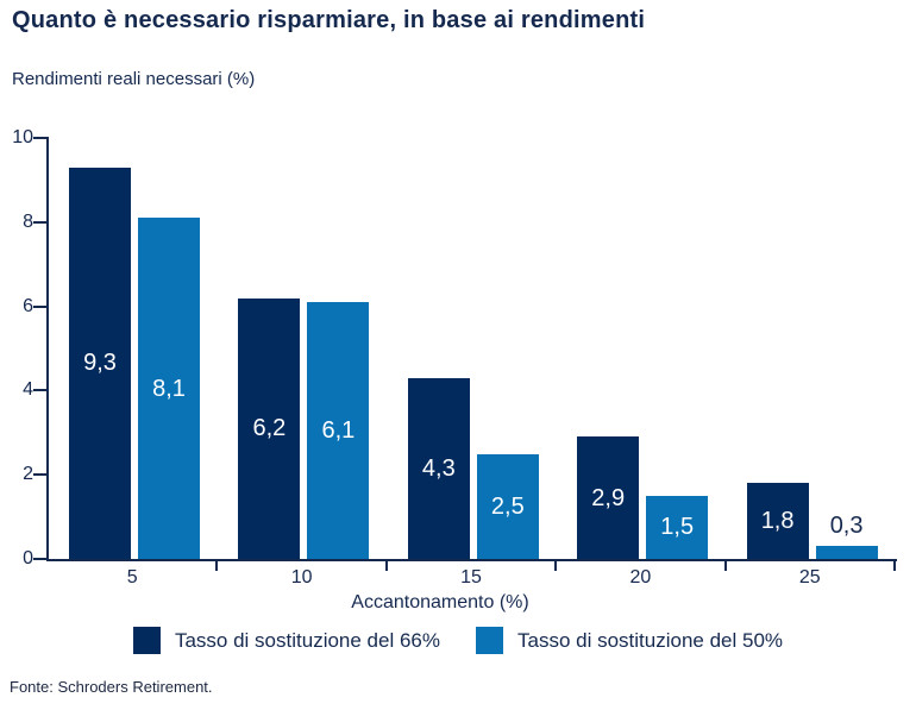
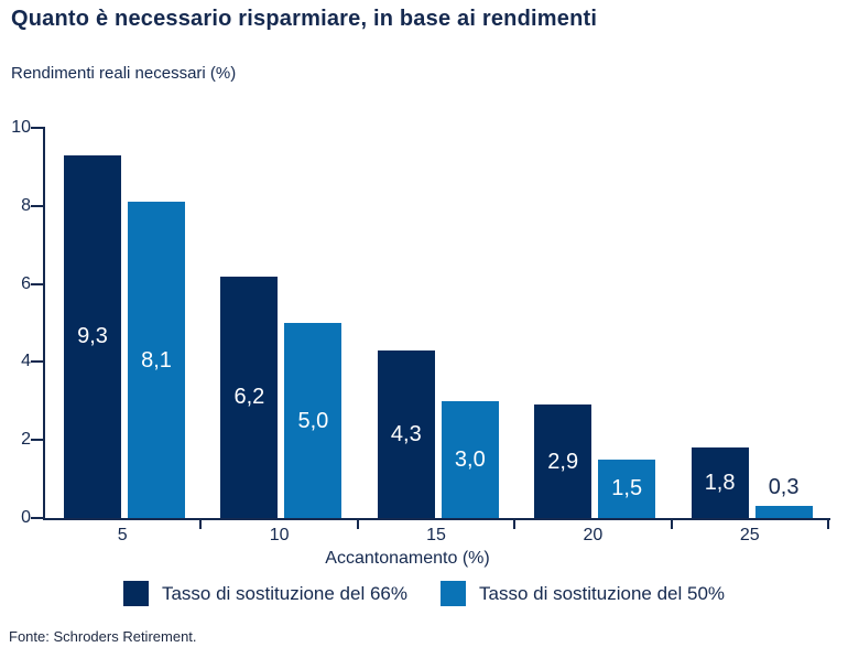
Tasso di sostituzione del 50%/10: 6,1 -> 5,0
Tasso di sostituzione del 50%/15: 2,5 -> 3,0
